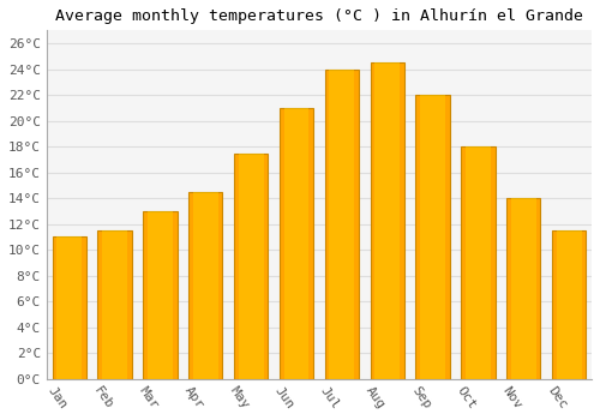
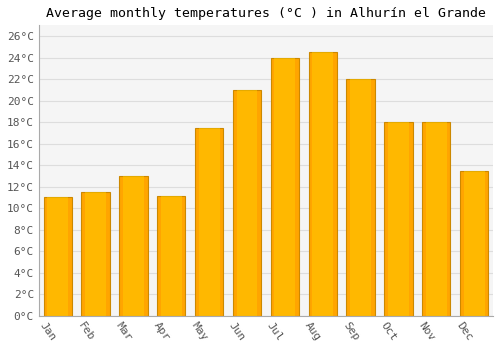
Apr: 14.5°C -> 11.1°C
Nov: 14.0°C -> 18.0°C
Dec: 11.5°C -> 13.5°C
